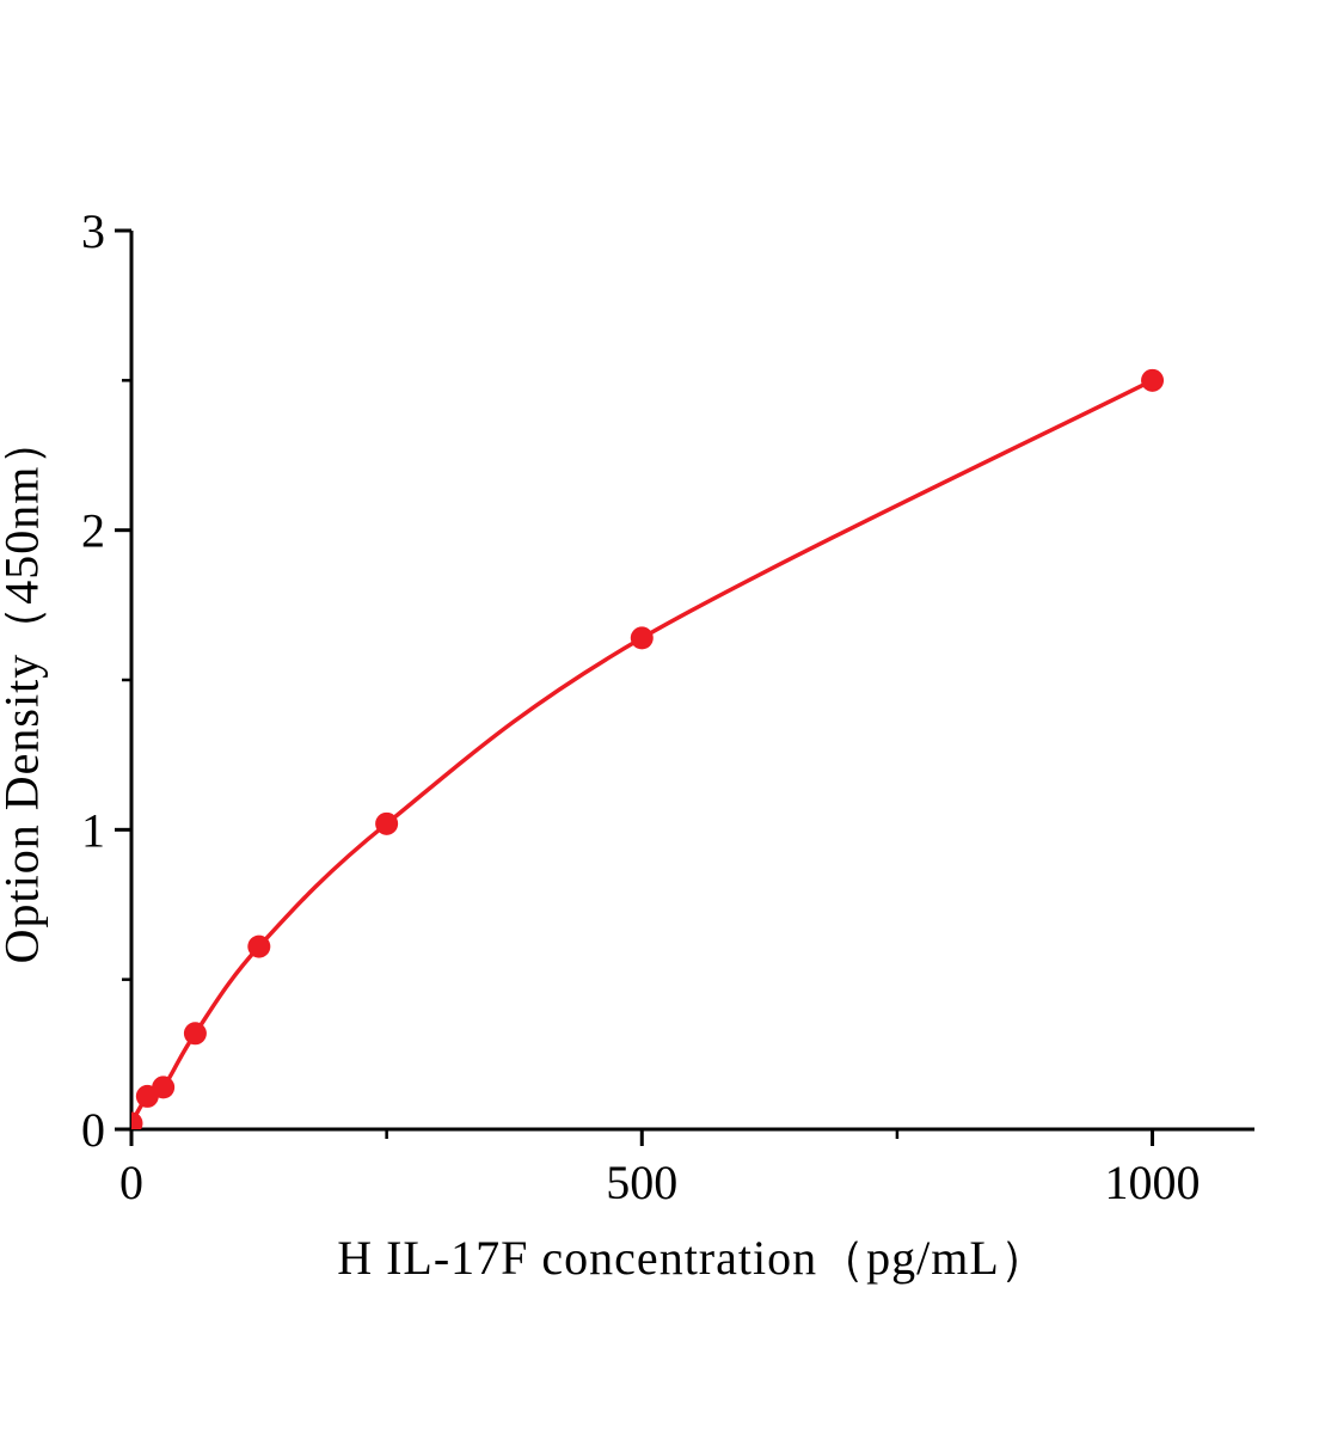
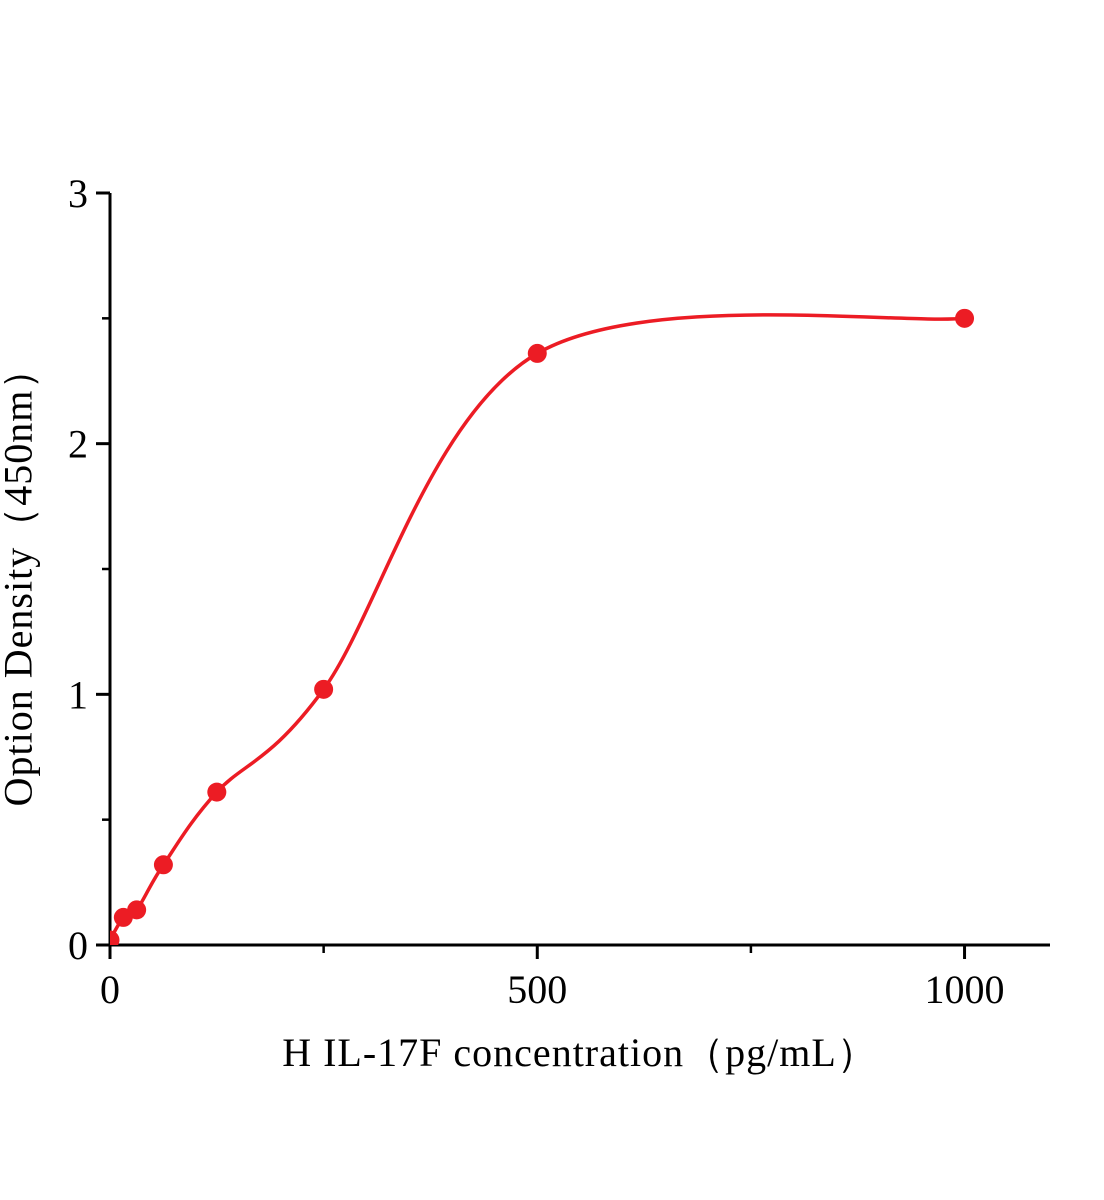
500: 1.64 -> 2.36
